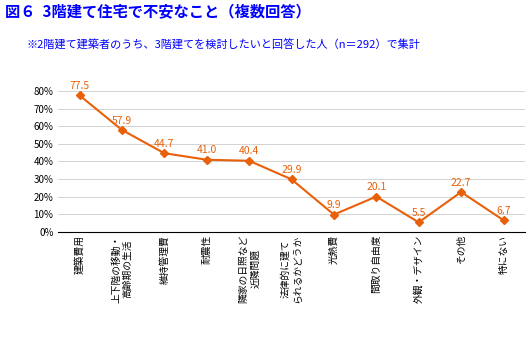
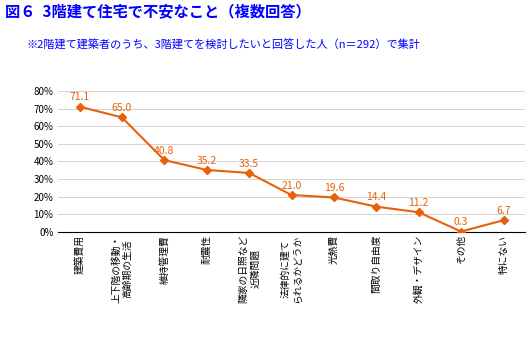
建築費用: 77.5 -> 71.1
上下階の移動・ 高齢期の生活: 57.9 -> 65.0
維持管理費: 44.7 -> 40.8
耐震性: 41.0 -> 35.2
隣家の日照など 近隣問題: 40.4 -> 33.5
法律的に建て られるかどうか: 29.9 -> 21.0
光熱費: 9.9 -> 19.6
間取り自由度: 20.1 -> 14.4
外観・デザイン: 5.5 -> 11.2
その他: 22.7 -> 0.3
